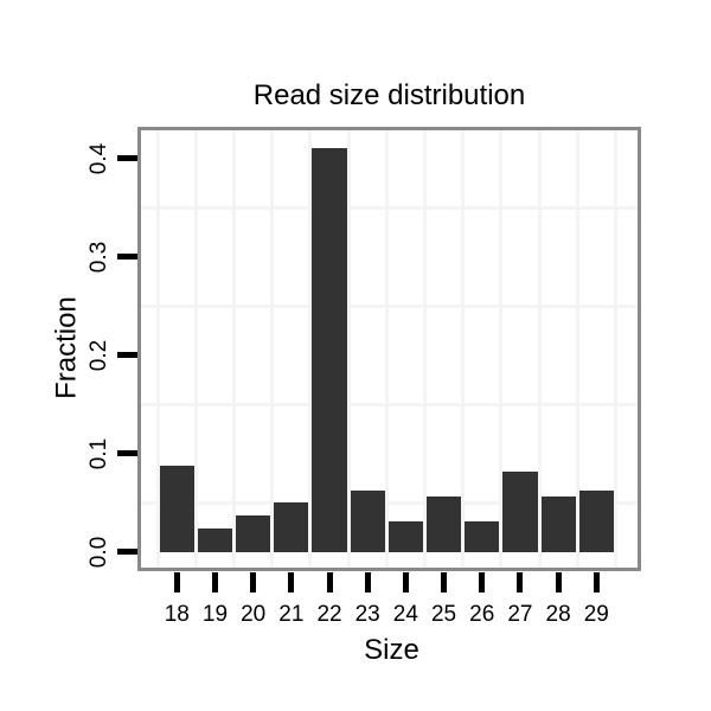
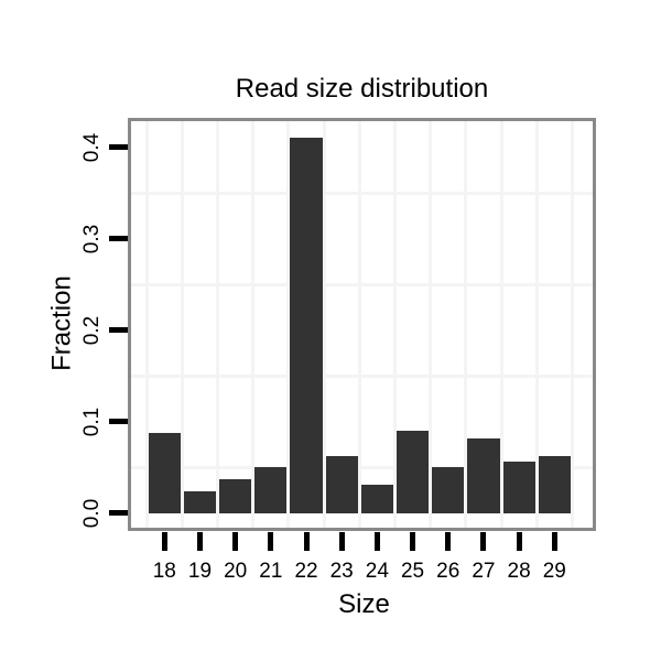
25: 0.06 -> 0.09
26: 0.03 -> 0.05
